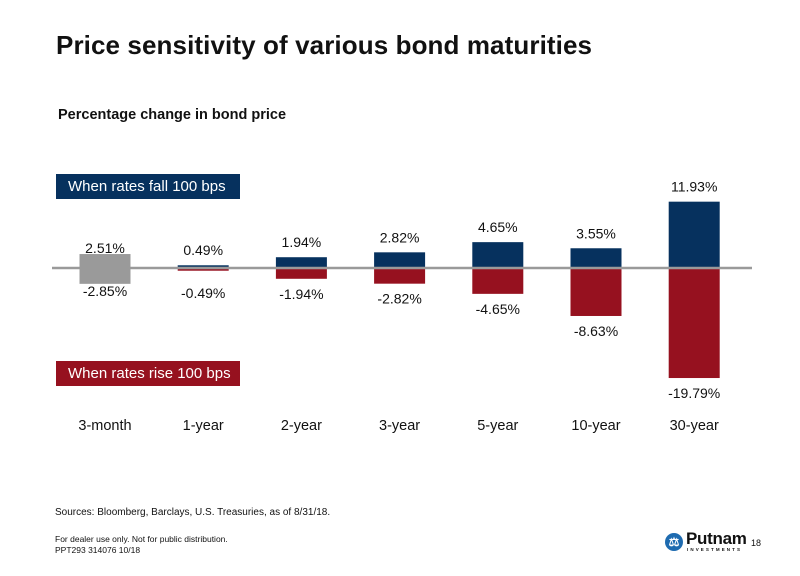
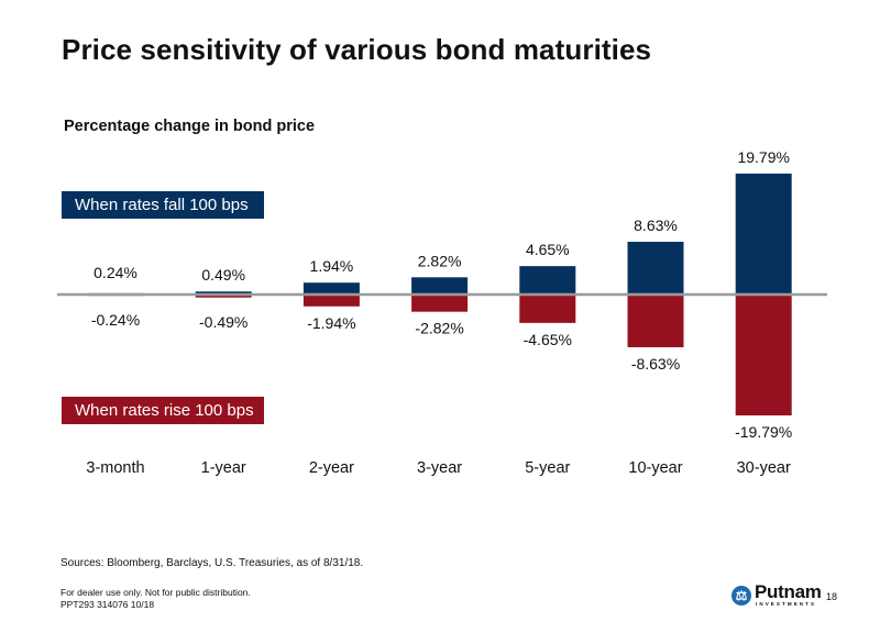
When rates fall 100 bps/3-month: 2.51% -> 0.24%
When rates rise 100 bps/3-month: -2.85% -> -0.24%
When rates fall 100 bps/10-year: 3.55% -> 8.63%
When rates fall 100 bps/30-year: 11.93% -> 19.79%
